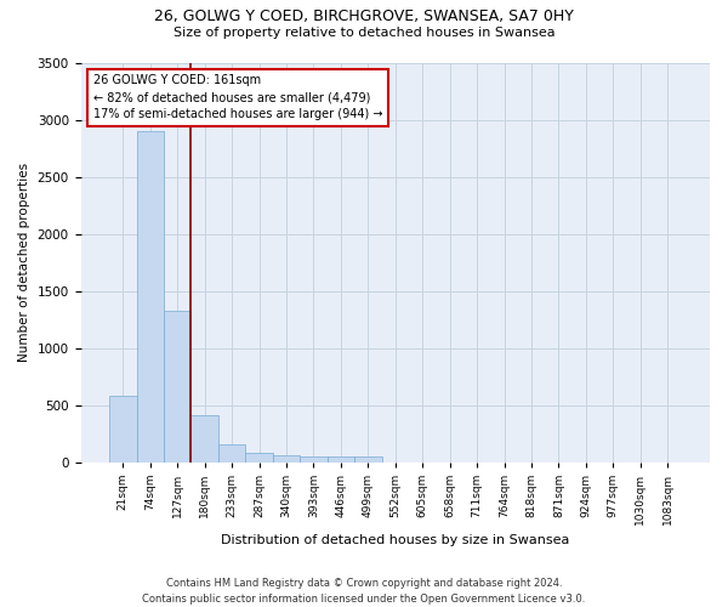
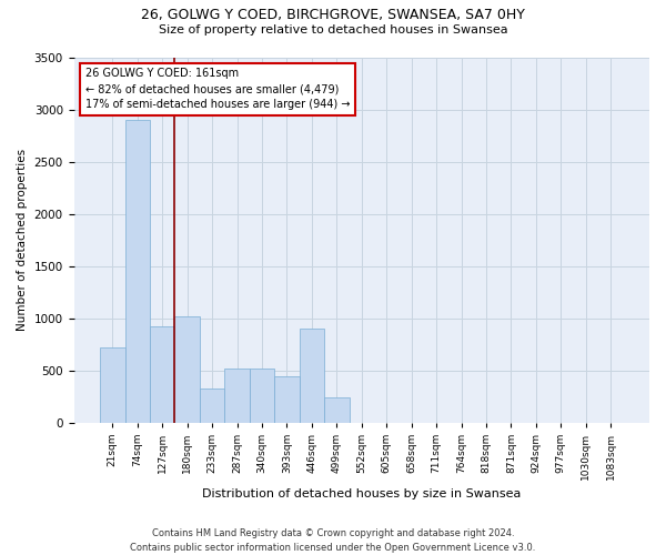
21sqm: 580 -> 720
127sqm: 1320 -> 920
180sqm: 420 -> 1020
233sqm: 150 -> 320
287sqm: 80 -> 520
340sqm: 60 -> 520
393sqm: 50 -> 440
446sqm: 40 -> 900
499sqm: 40 -> 240
